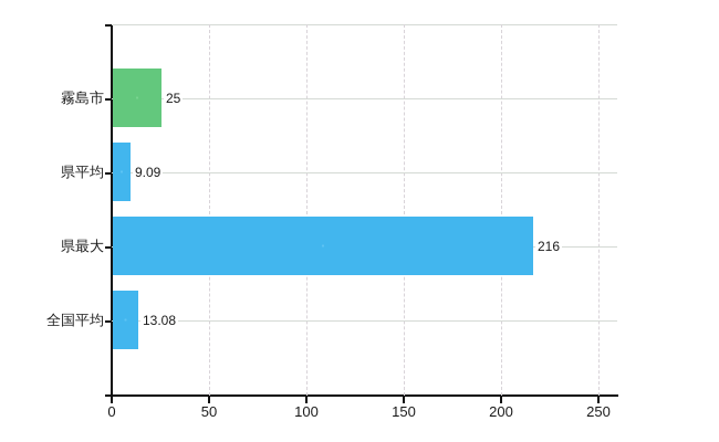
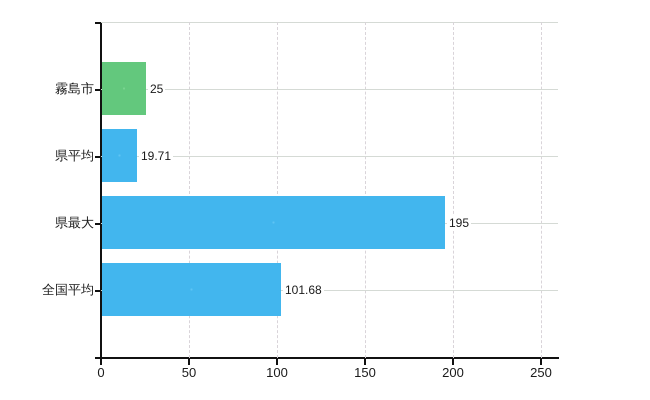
県平均: 9.09 -> 19.71
県最大: 216 -> 195
全国平均: 13.08 -> 101.68
